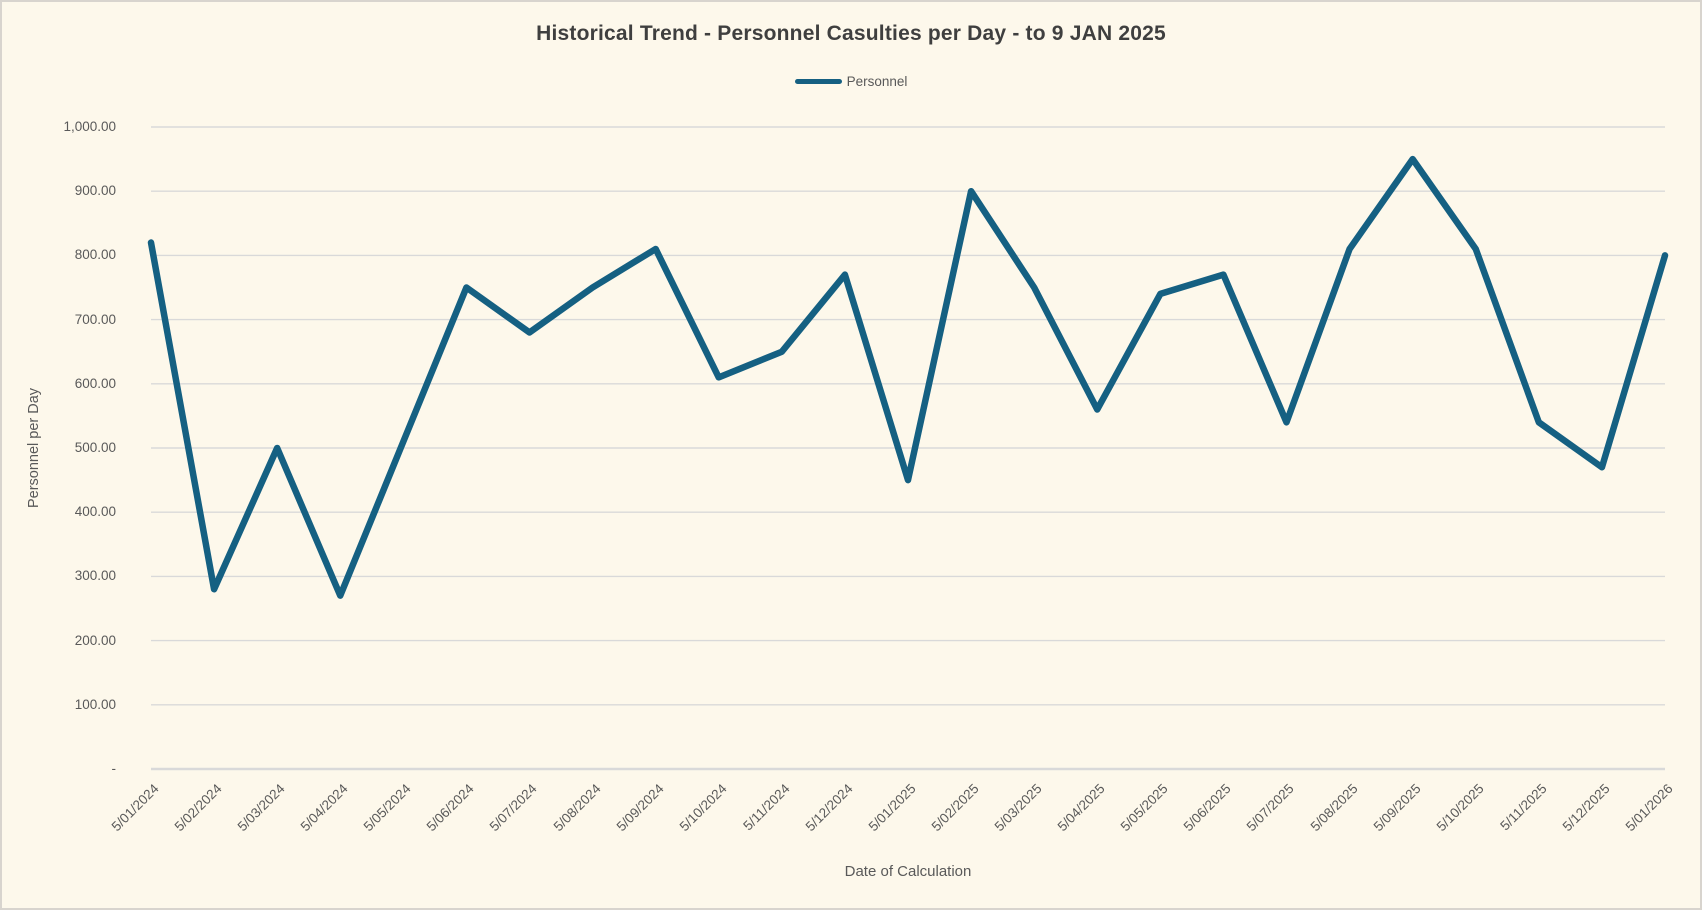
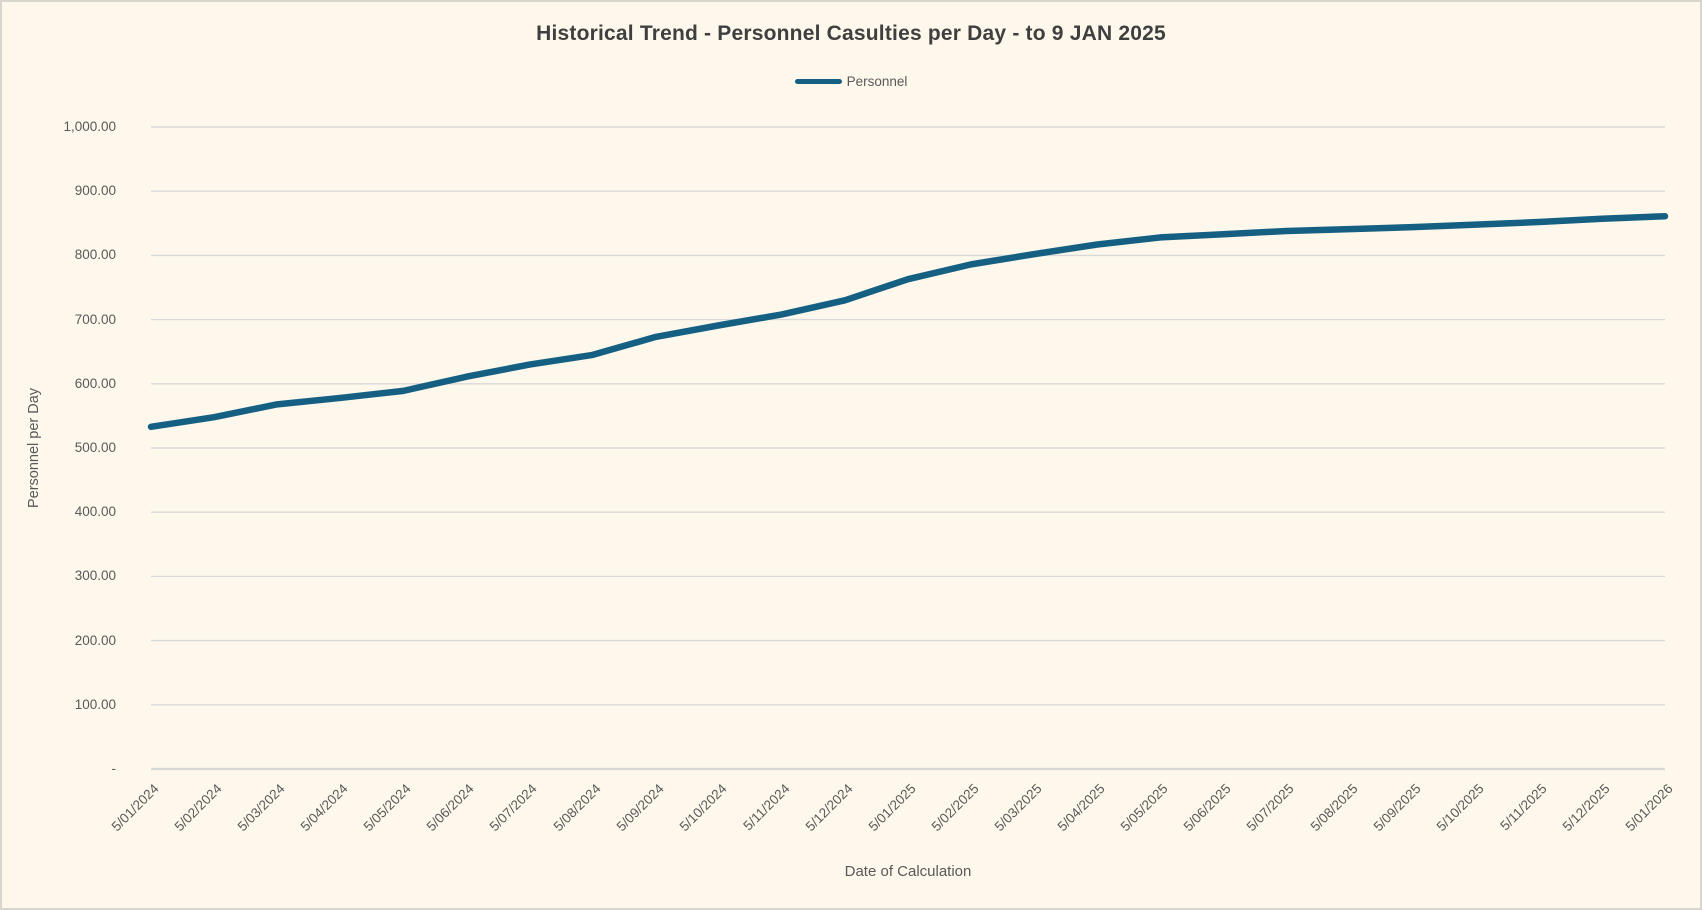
5/01/2024: 820 -> 530
5/02/2024: 280 -> 550
5/03/2024: 500 -> 570
5/04/2024: 270 -> 580
5/05/2024: 510 -> 590
5/06/2024: 750 -> 610
5/07/2024: 680 -> 630
5/08/2024: 750 -> 640
5/09/2024: 810 -> 670
5/10/2024: 610 -> 690
5/11/2024: 650 -> 710
5/12/2024: 770 -> 730
5/01/2025: 450 -> 760
5/02/2025: 900 -> 790
5/03/2025: 750 -> 800
5/04/2025: 560 -> 820
5/05/2025: 740 -> 830
5/06/2025: 770 -> 830
5/07/2025: 540 -> 840
5/08/2025: 810 -> 840
5/09/2025: 950 -> 840
5/10/2025: 810 -> 850
5/11/2025: 540 -> 850
5/12/2025: 470 -> 860
5/01/2026: 800 -> 860
